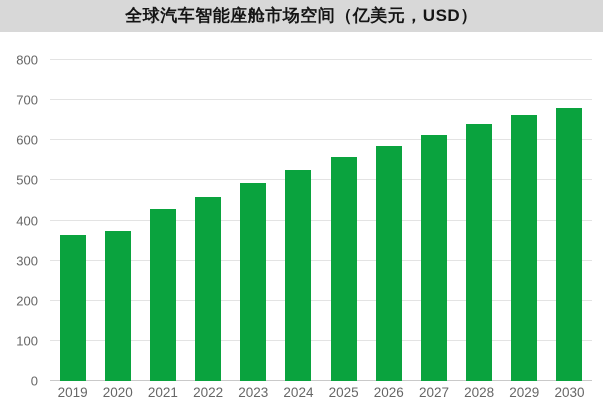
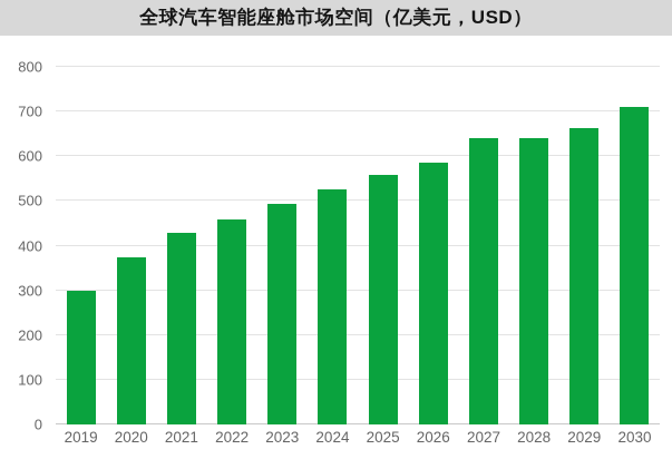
2019: 360 -> 300
2027: 610 -> 640
2030: 680 -> 710
